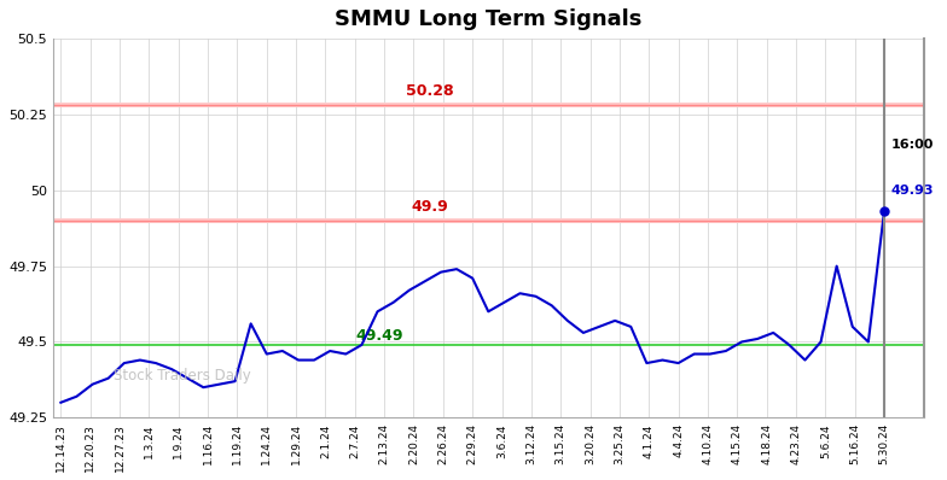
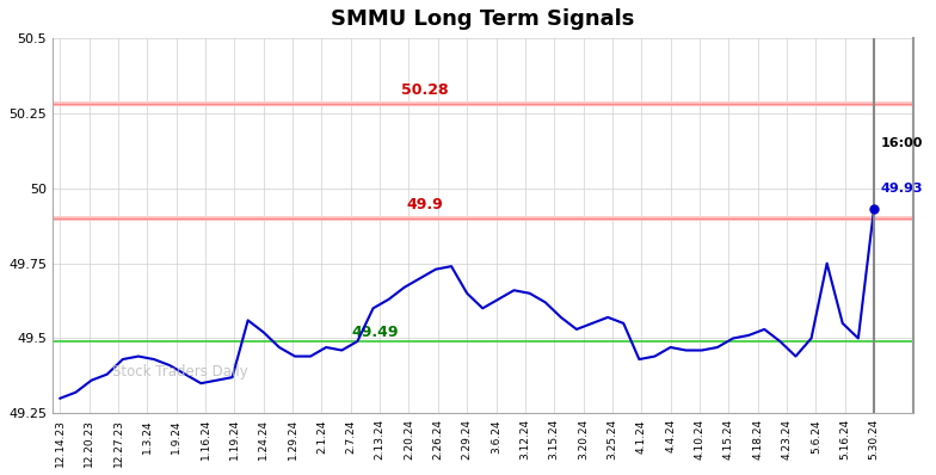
1.24.24: 49.46 -> 49.52
2.29.24: 49.71 -> 49.65
4.4.24: 49.43 -> 49.47
